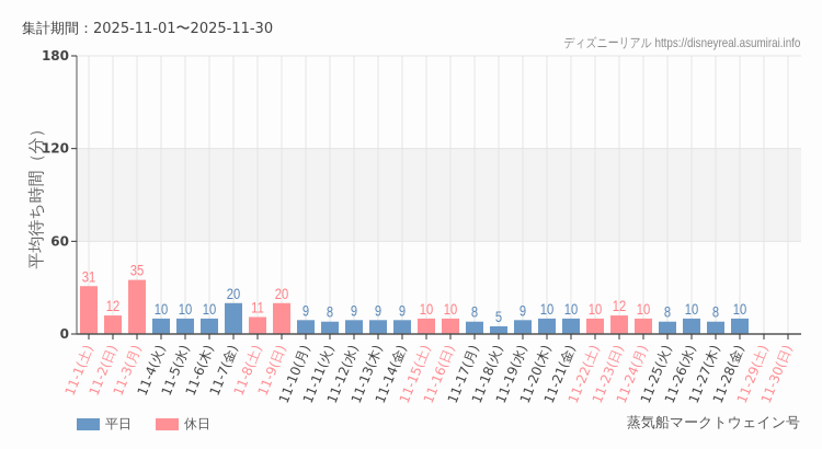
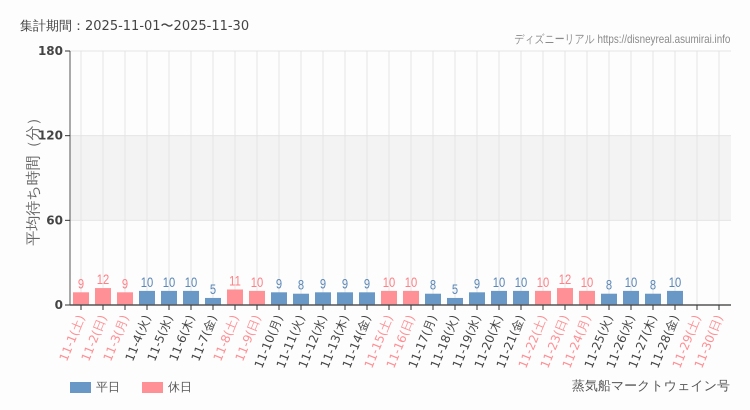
11-1(土): 31 -> 9
11-3(月): 35 -> 9
11-7(金): 20 -> 5
11-9(日): 20 -> 10
